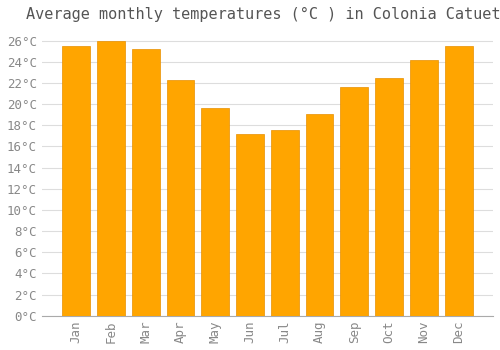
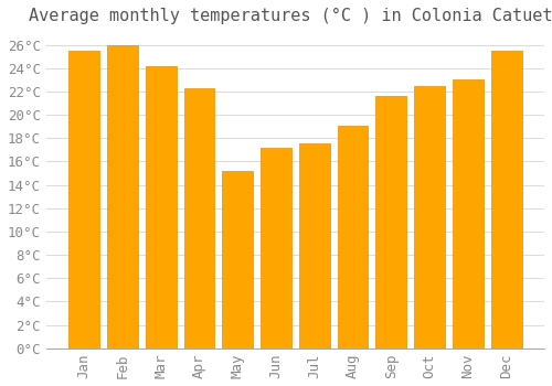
Mar: 25.2°C -> 24.2°C
May: 19.6°C -> 15.2°C
Nov: 24.2°C -> 23.0°C
